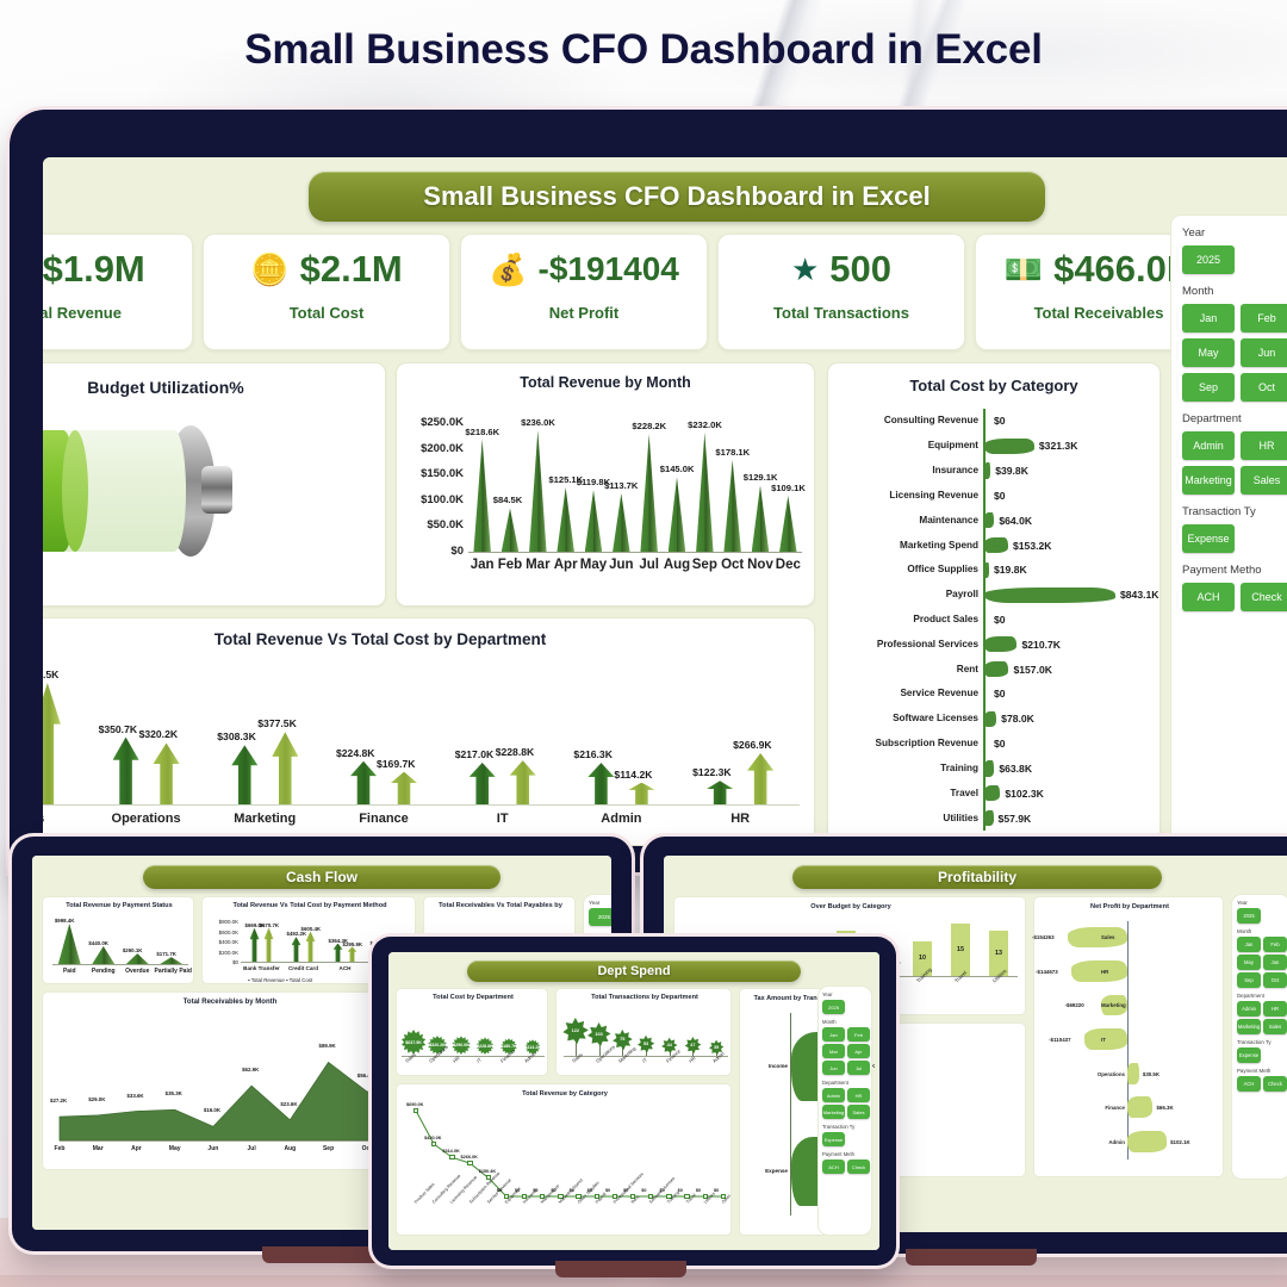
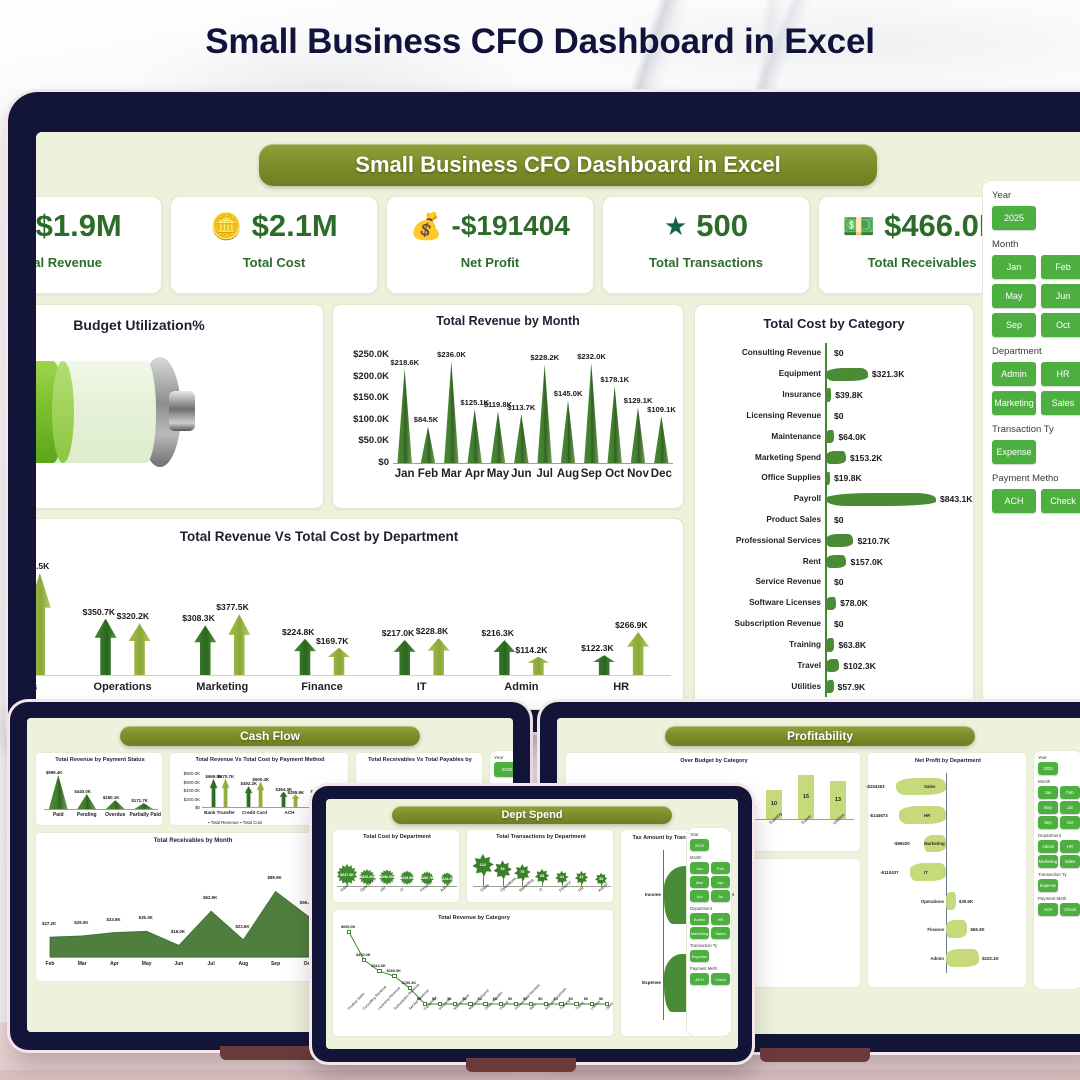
Total Transactions by Department/Operations: 103 -> 92
Total Transactions by Department/HR: 47 -> 43
Over Budget by Category/Software: 13 -> 12
